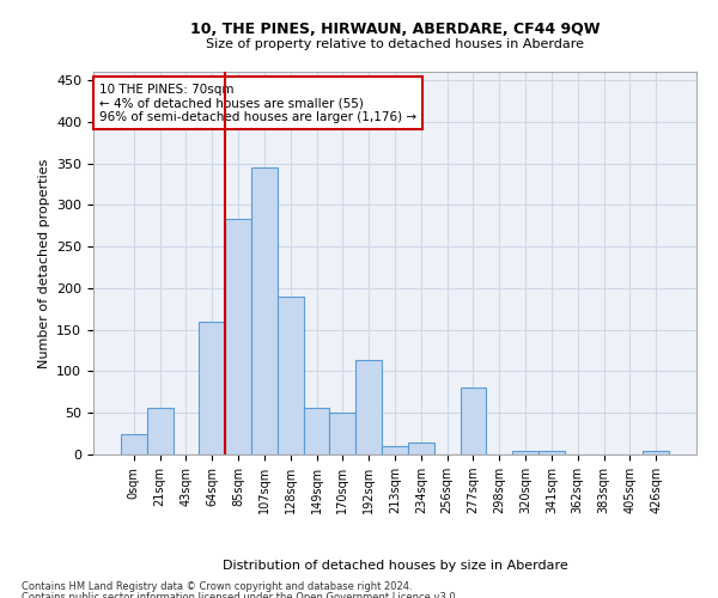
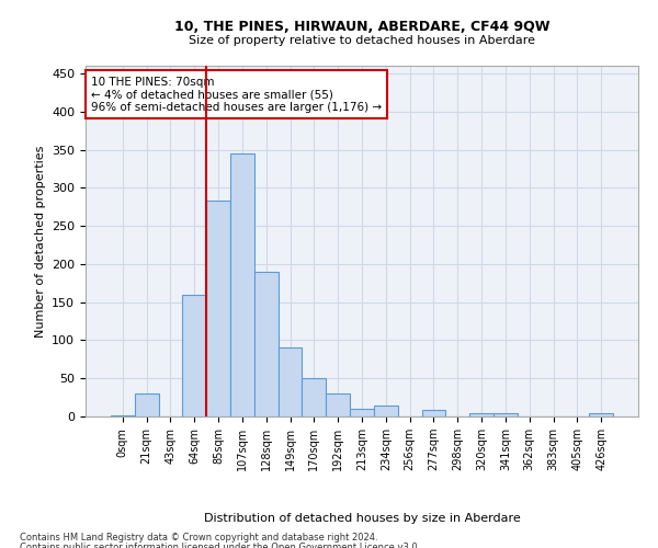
0sqm: 24 -> 2
21sqm: 56 -> 30
149sqm: 56 -> 90
192sqm: 114 -> 30
277sqm: 80 -> 9
